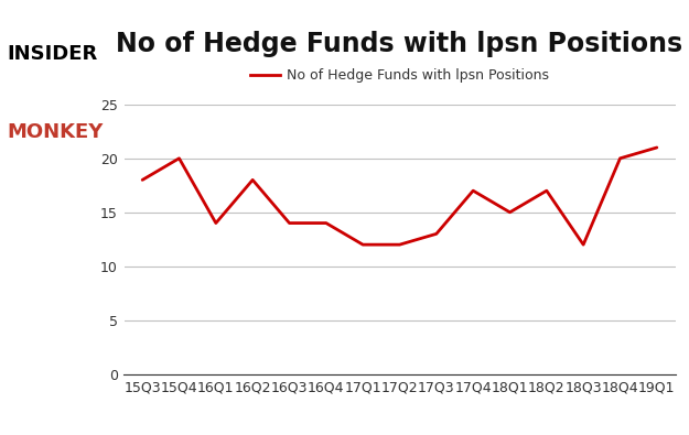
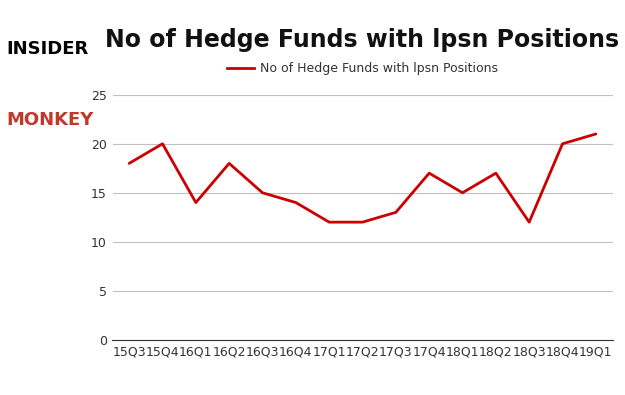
16Q3: 14 -> 15
